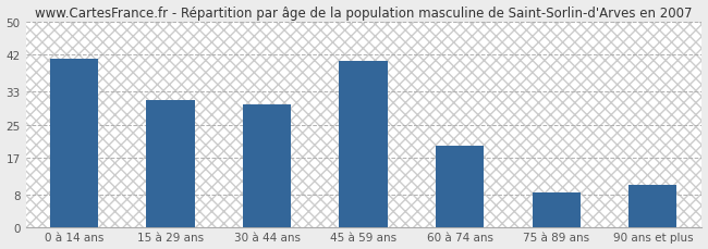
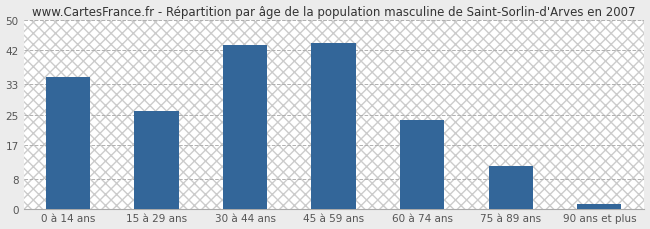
0 à 14 ans: 41.0 -> 35.0
15 à 29 ans: 31.0 -> 26.0
30 à 44 ans: 30.0 -> 43.5
45 à 59 ans: 40.5 -> 44.0
60 à 74 ans: 20.0 -> 23.5
75 à 89 ans: 8.5 -> 11.5
90 ans et plus: 10.5 -> 1.5
